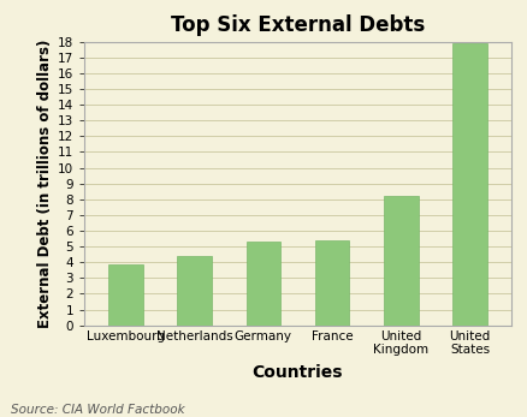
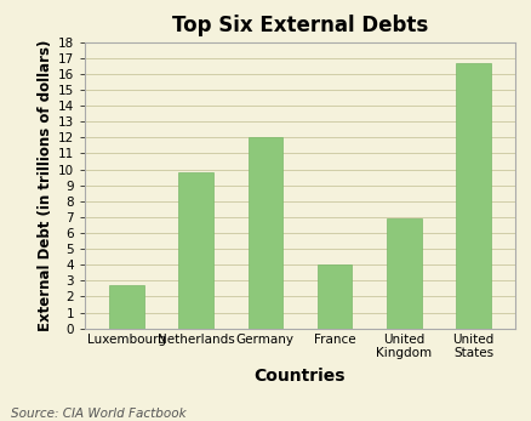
Luxembourg: 3.9 -> 2.7
Netherlands: 4.4 -> 9.8
Germany: 5.3 -> 12.0
France: 5.4 -> 4.0
United Kingdom: 8.2 -> 6.9
United States: 17.9 -> 16.7
